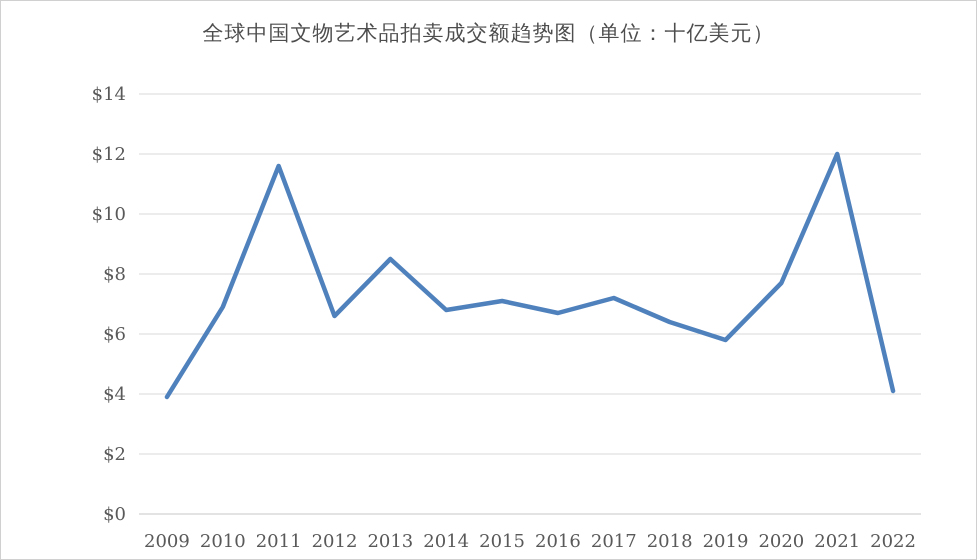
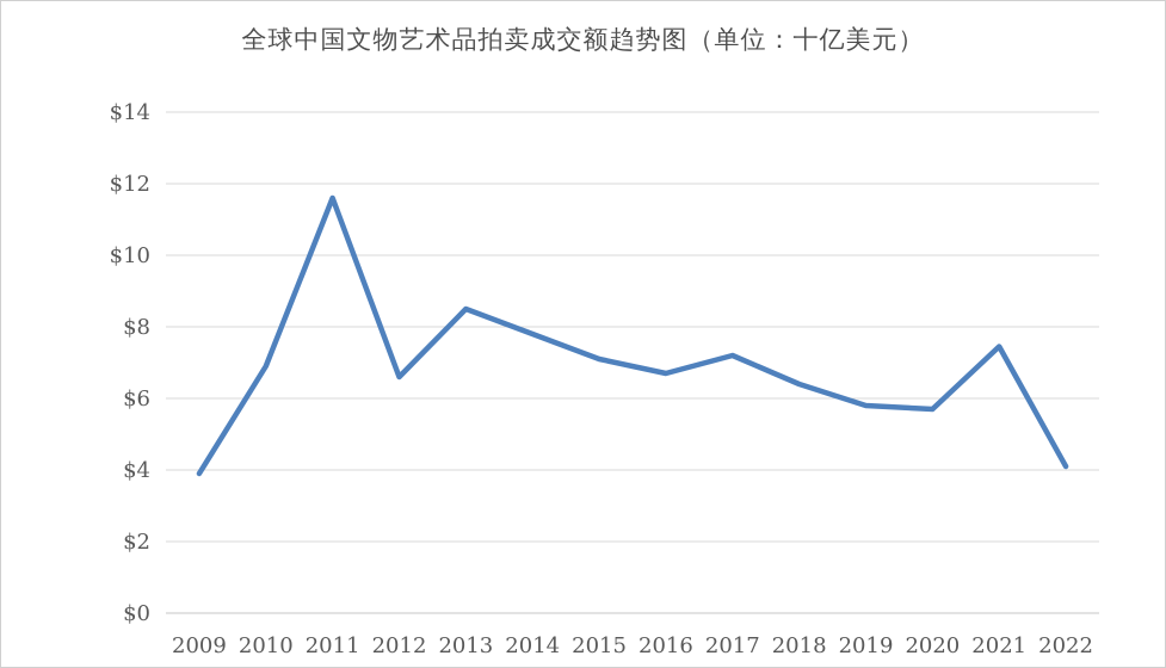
2014: $6.8 -> $7.8
2020: $7.7 -> $5.7
2021: $12.0 -> $7.5
